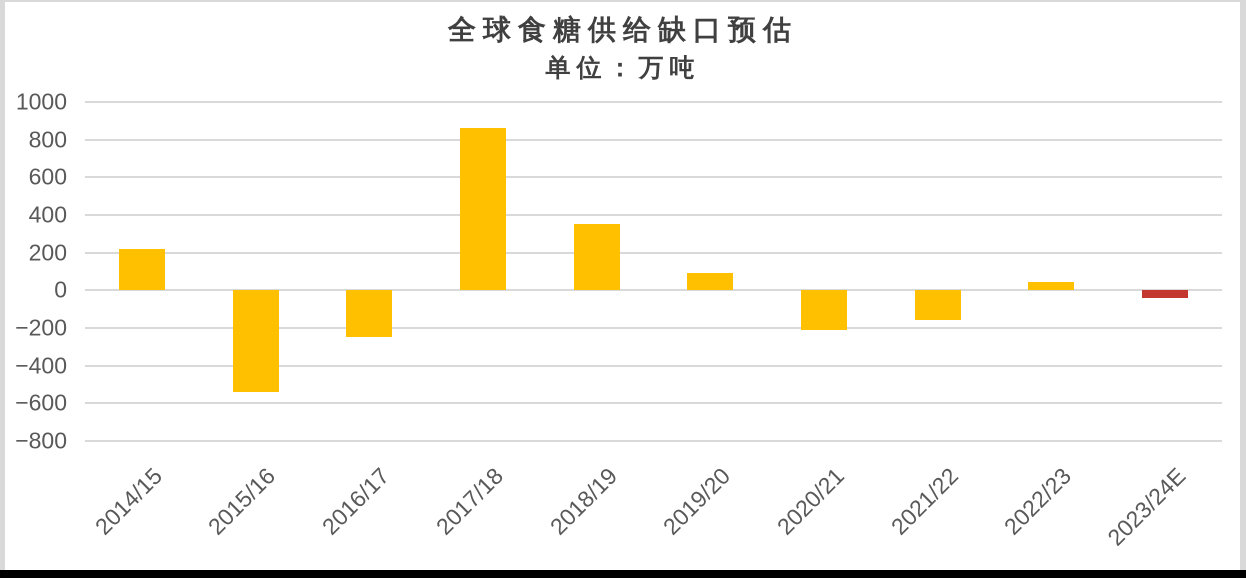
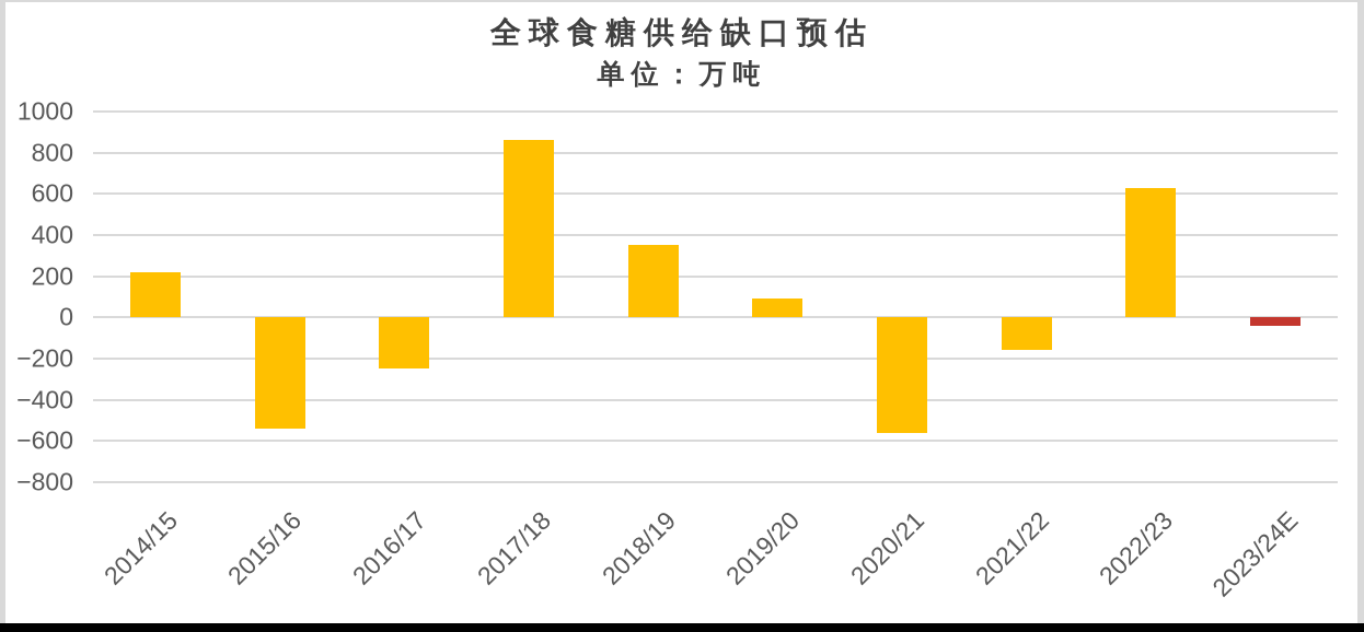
2020/21: -210 -> -560
2022/23: 40 -> 630
